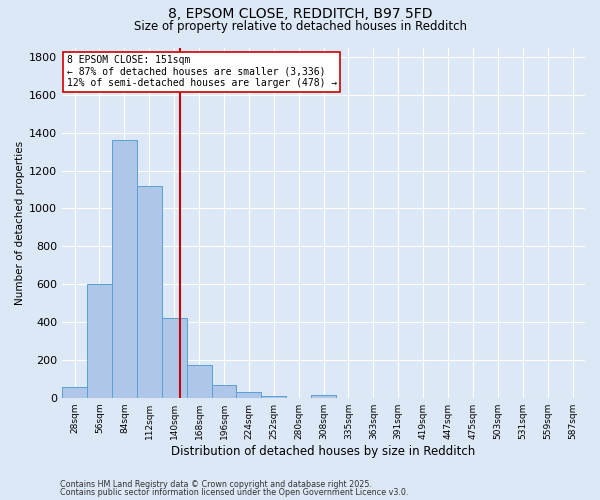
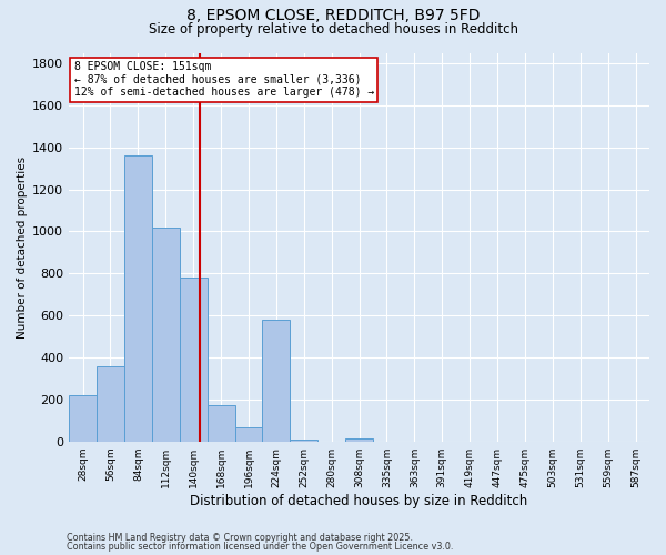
28sqm: 60 -> 220
56sqm: 600 -> 360
112sqm: 1120 -> 1020
140sqm: 420 -> 780
224sqm: 30 -> 580
